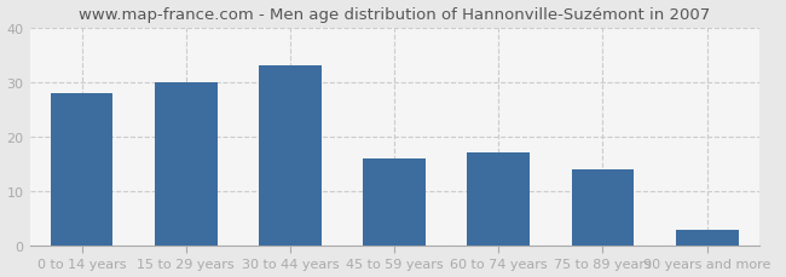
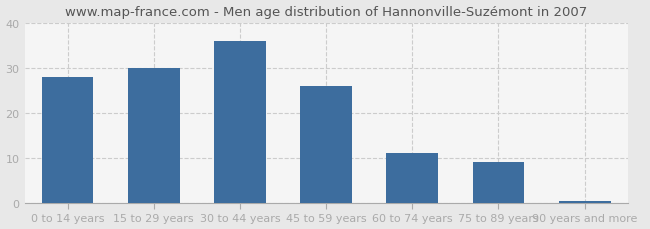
30 to 44 years: 33.0 -> 36.0
45 to 59 years: 16.0 -> 26.0
60 to 74 years: 17.0 -> 11.0
75 to 89 years: 14.0 -> 9.0
90 years and more: 3.0 -> 0.5
